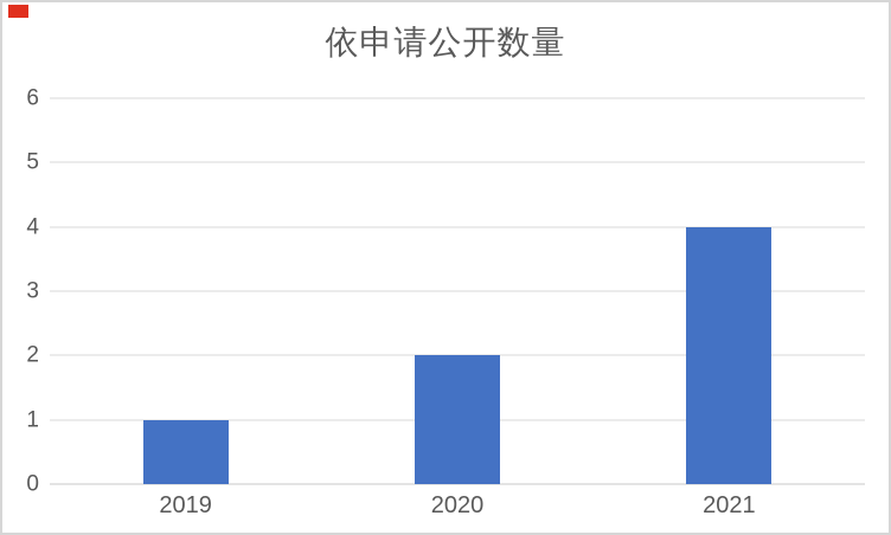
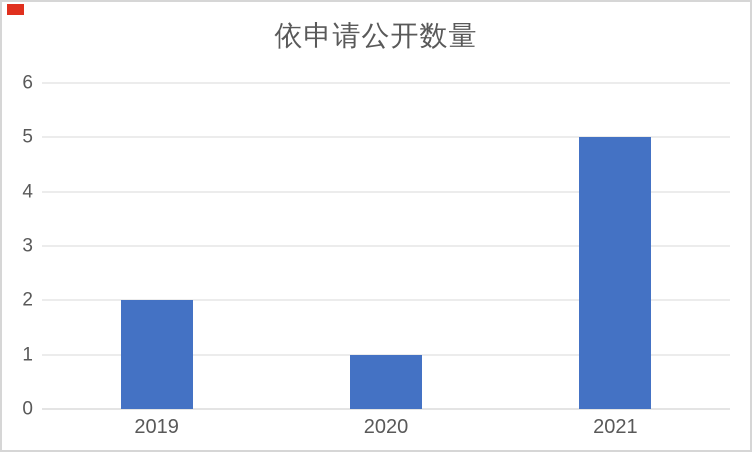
2019: 1 -> 2
2020: 2 -> 1
2021: 4 -> 5
